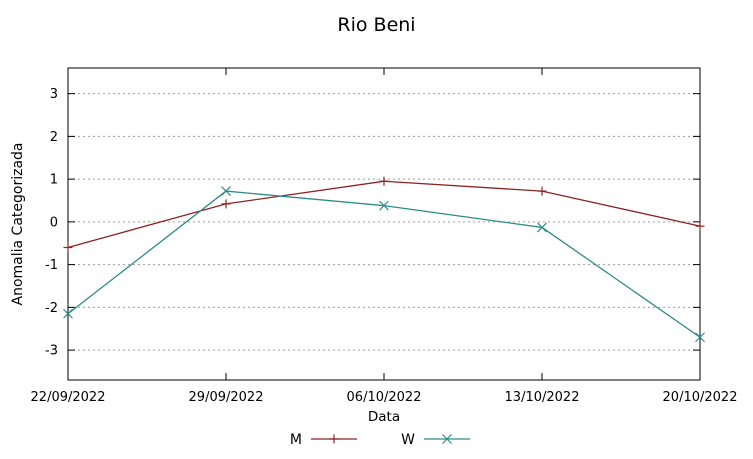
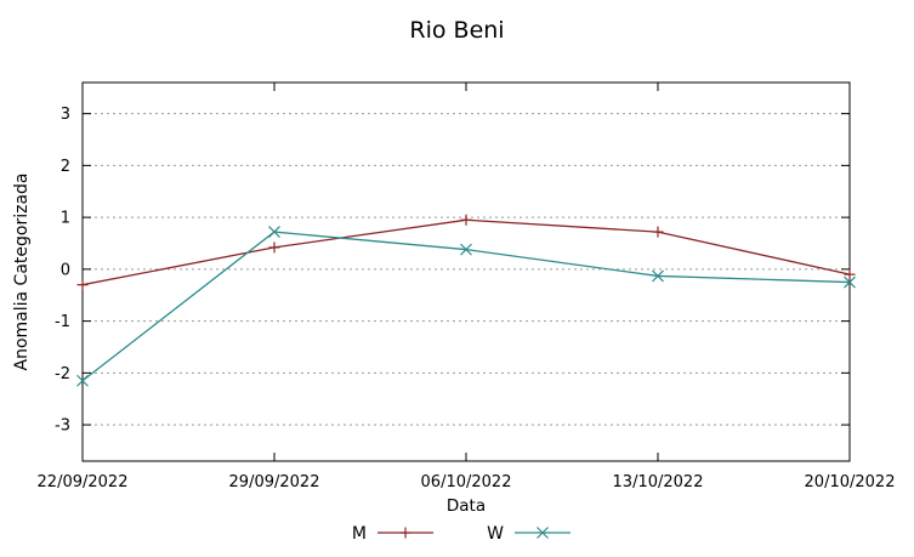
M/22/09/2022: -0.6 -> -0.3
W/20/10/2022: -2.7 -> -0.2
